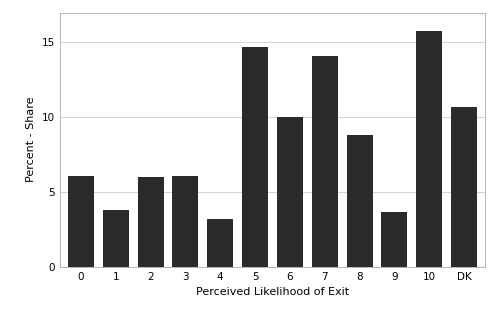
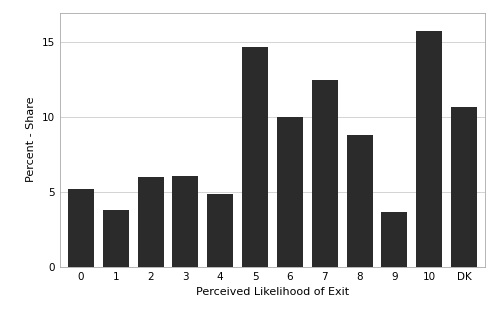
0: 6.1 -> 5.2
4: 3.2 -> 4.9
7: 14.1 -> 12.5
